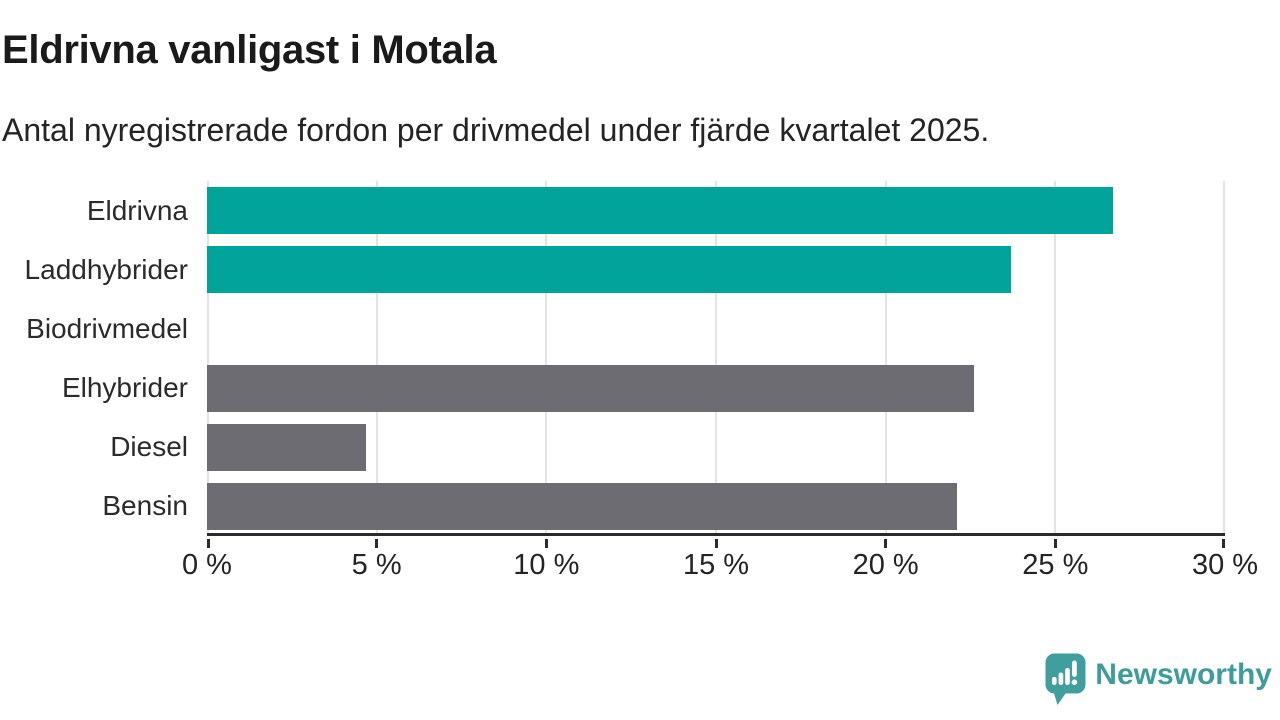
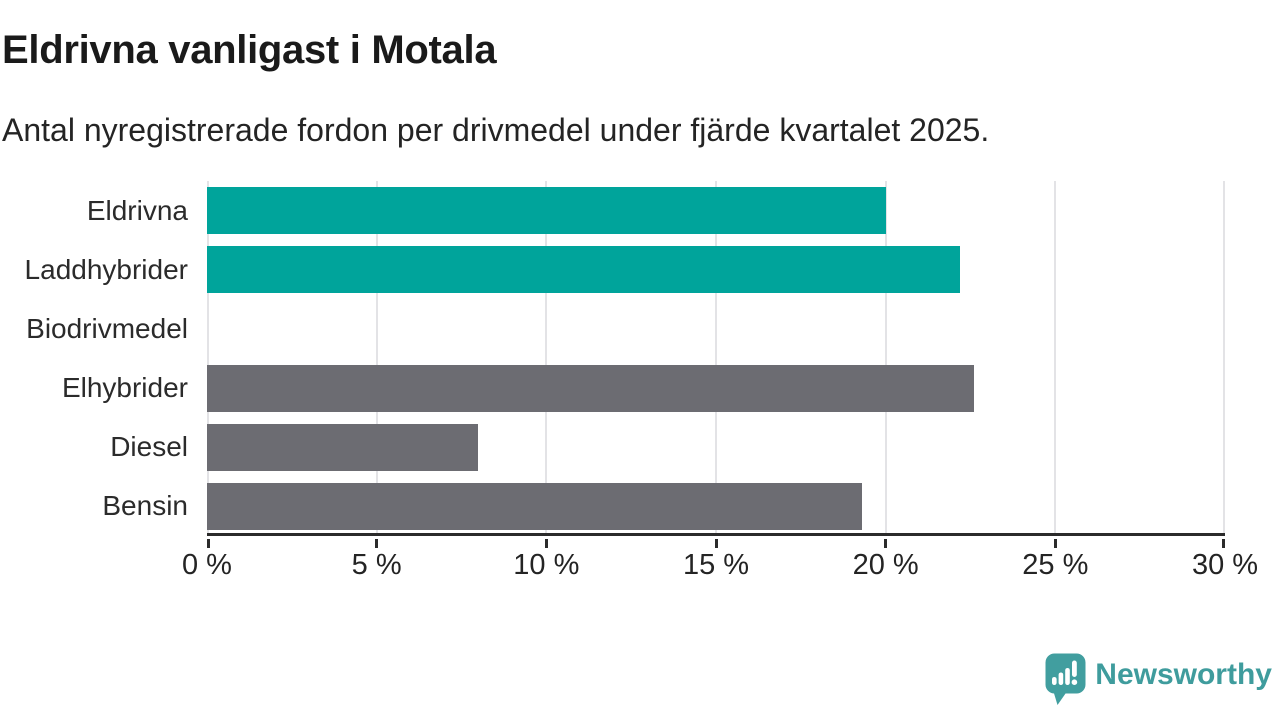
Eldrivna: 26.7% -> 20.0%
Laddhybrider: 23.7% -> 22.2%
Diesel: 4.7% -> 8.0%
Bensin: 22.1% -> 19.3%
